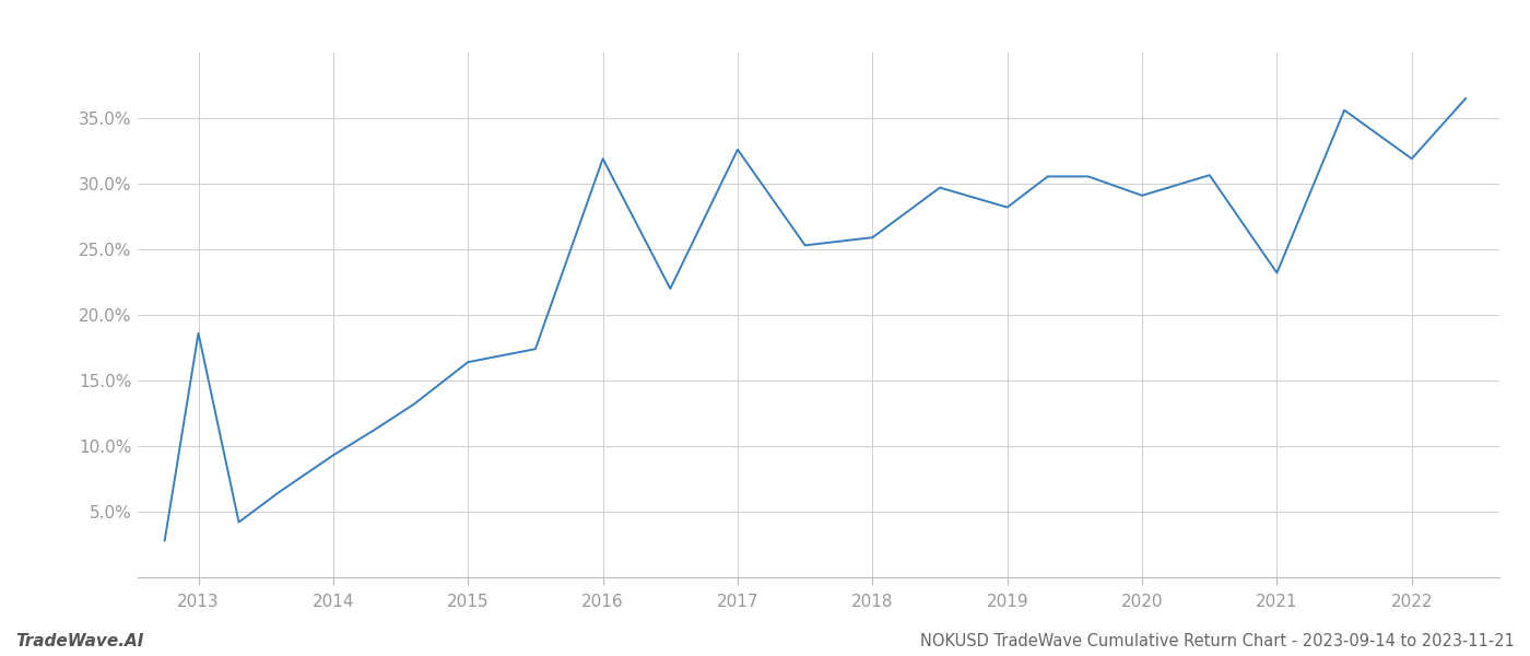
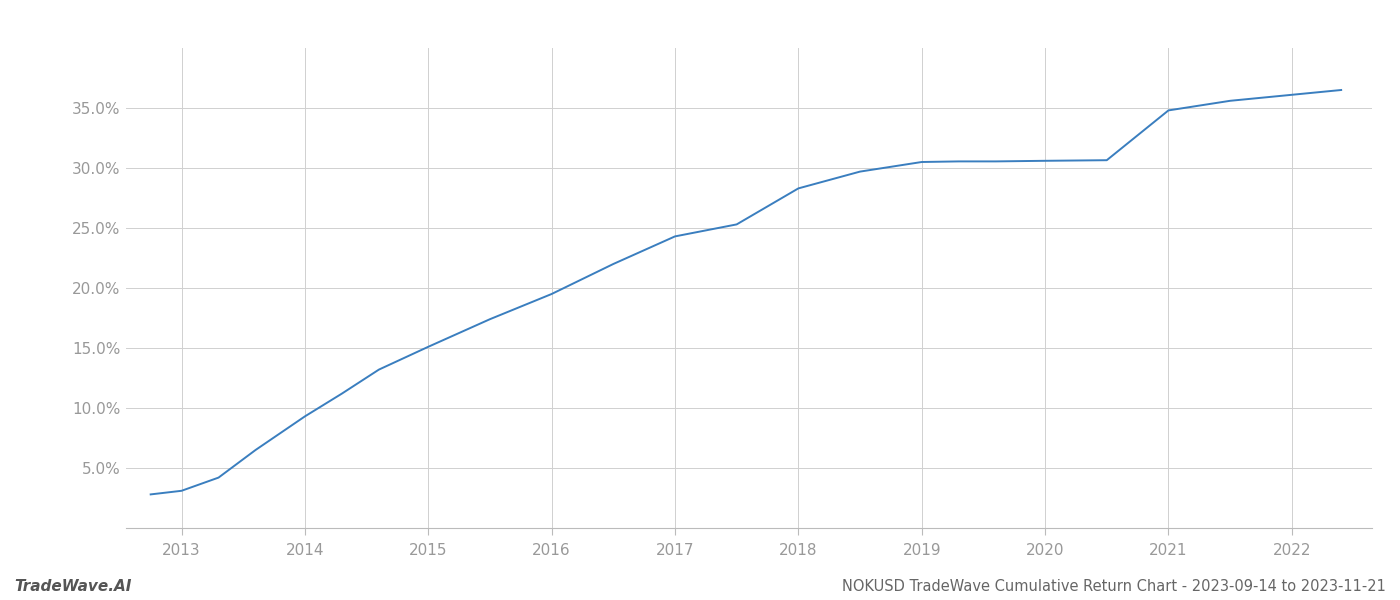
2013: 18.6% -> 3.1%
2015: 16.4% -> 15.1%
2016: 31.9% -> 19.5%
2017: 32.6% -> 24.3%
2018: 25.9% -> 28.3%
2019: 28.2% -> 30.5%
2020: 29.1% -> 30.6%
2021: 23.2% -> 34.8%
2022: 31.9% -> 36.1%
